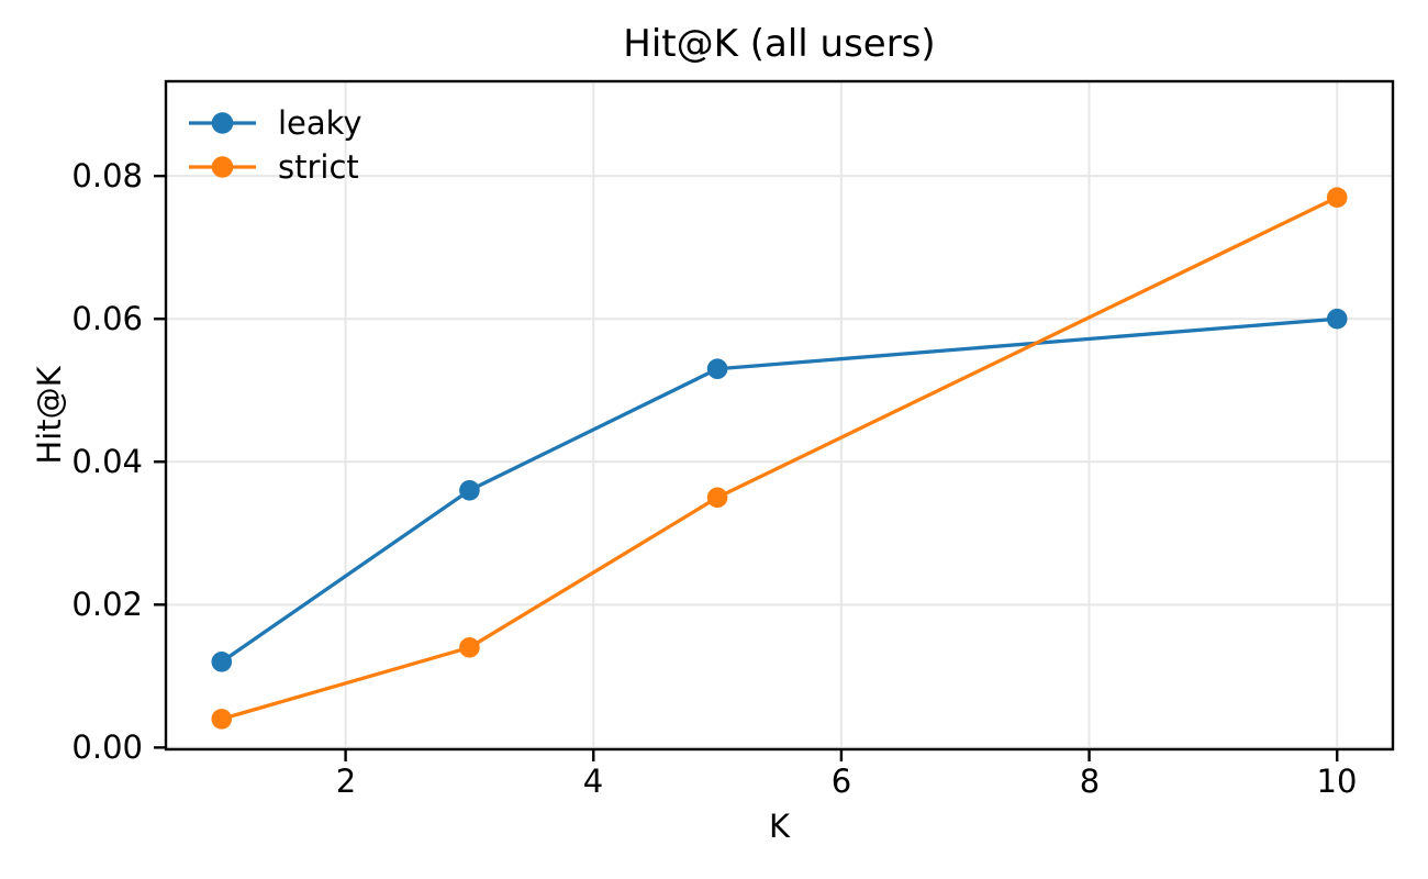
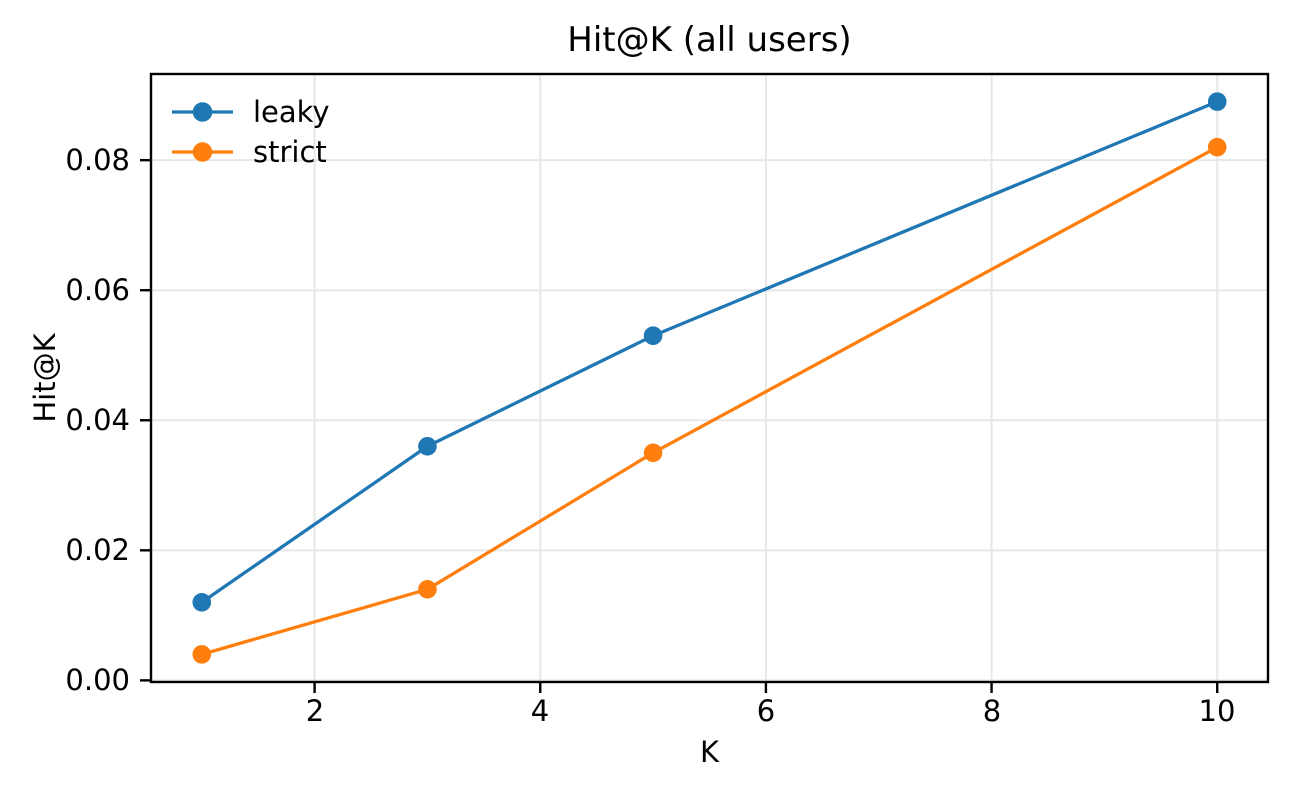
leaky/10: 0.060 -> 0.089
strict/10: 0.077 -> 0.082
